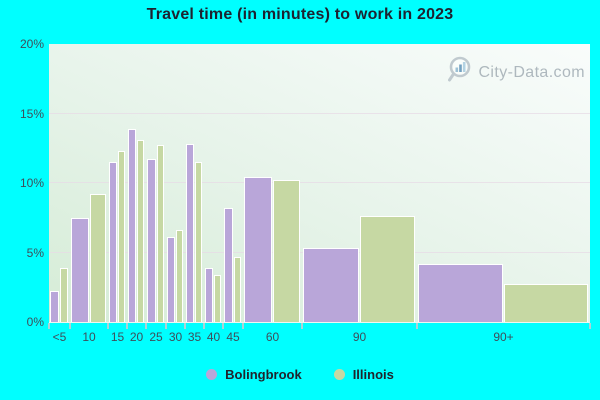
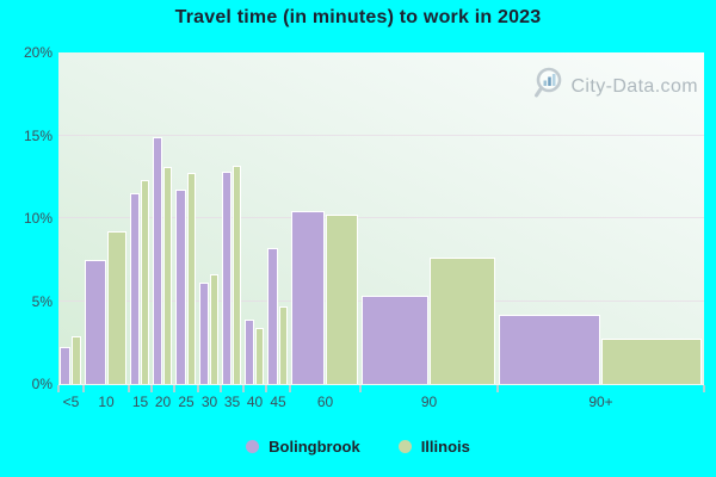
Illinois/<5: 3.9% -> 2.9%
Bolingbrook/20: 13.9% -> 14.9%
Illinois/35: 11.5% -> 13.2%
